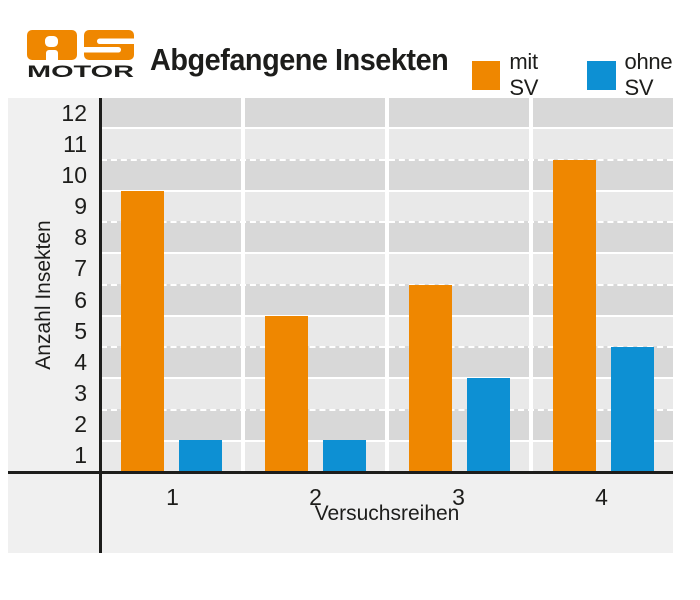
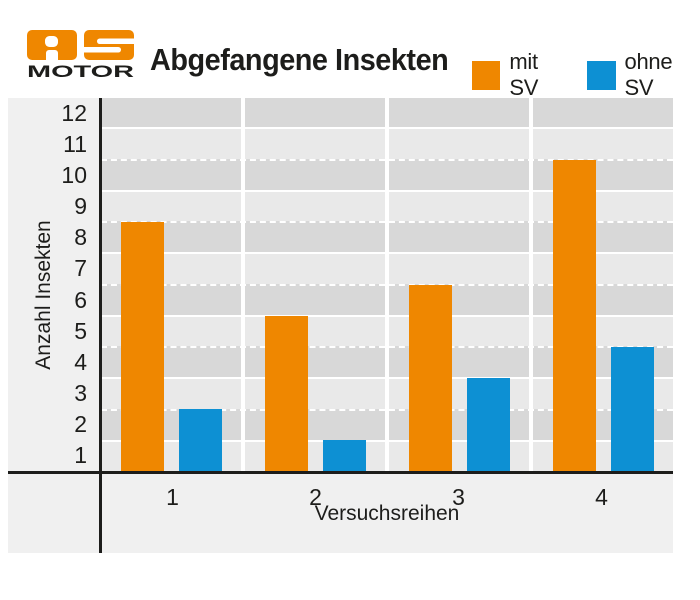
mit SV/1: 9 -> 8
ohne SV/1: 1 -> 2
